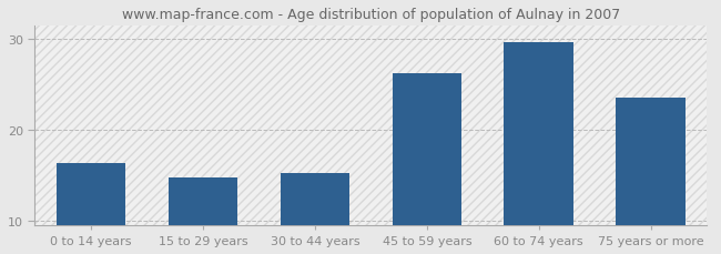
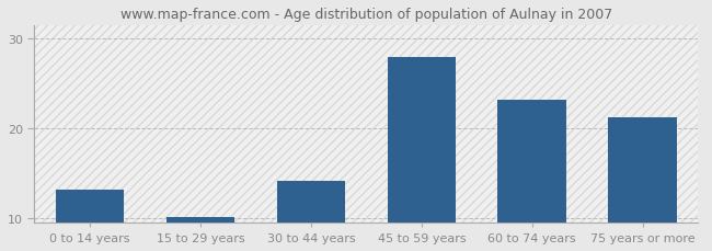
0 to 14 years: 16.4 -> 13.2
15 to 29 years: 14.8 -> 10.1
30 to 44 years: 15.2 -> 14.2
45 to 59 years: 26.2 -> 28.0
60 to 74 years: 29.6 -> 23.2
75 years or more: 23.6 -> 21.2
